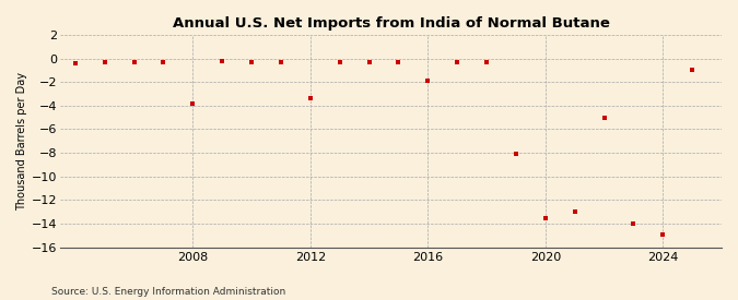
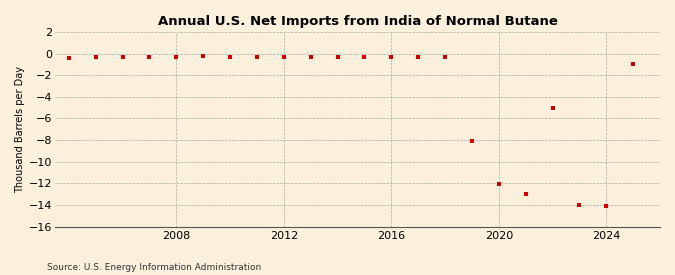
2008: -3.8 -> -0.3
2012: -3.4 -> -0.3
2016: -1.9 -> -0.3
2020: -13.5 -> -12.1
2024: -14.9 -> -14.1
